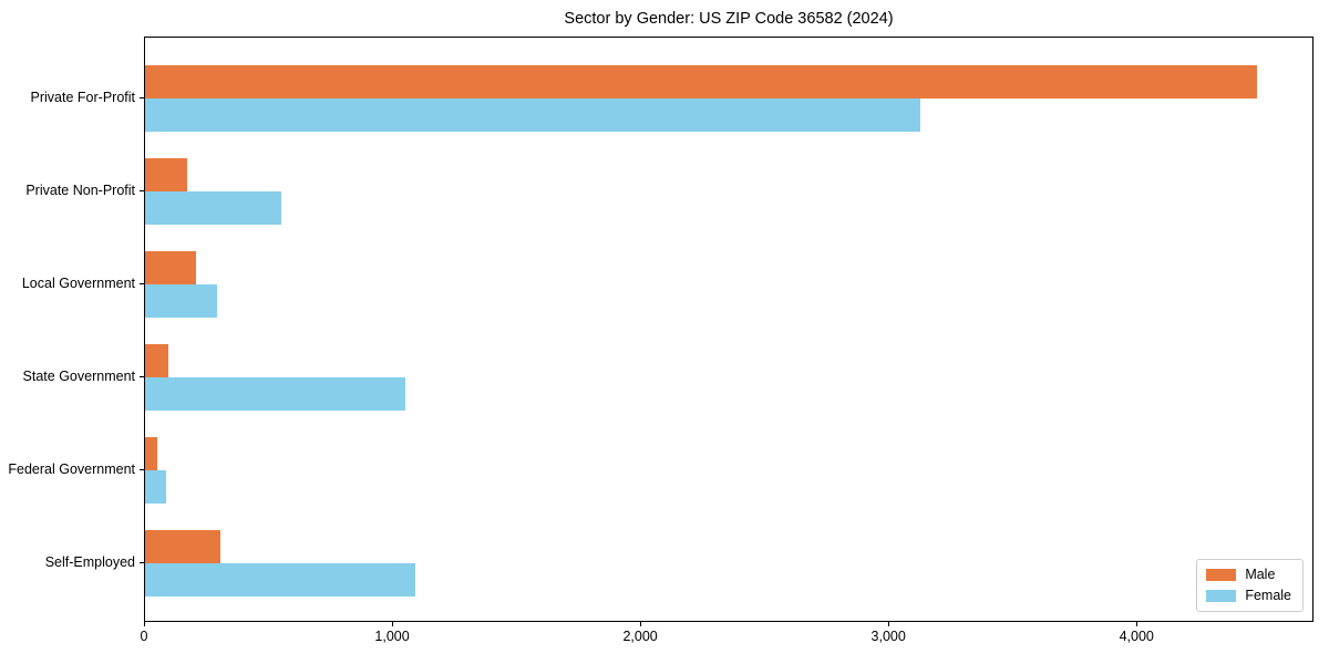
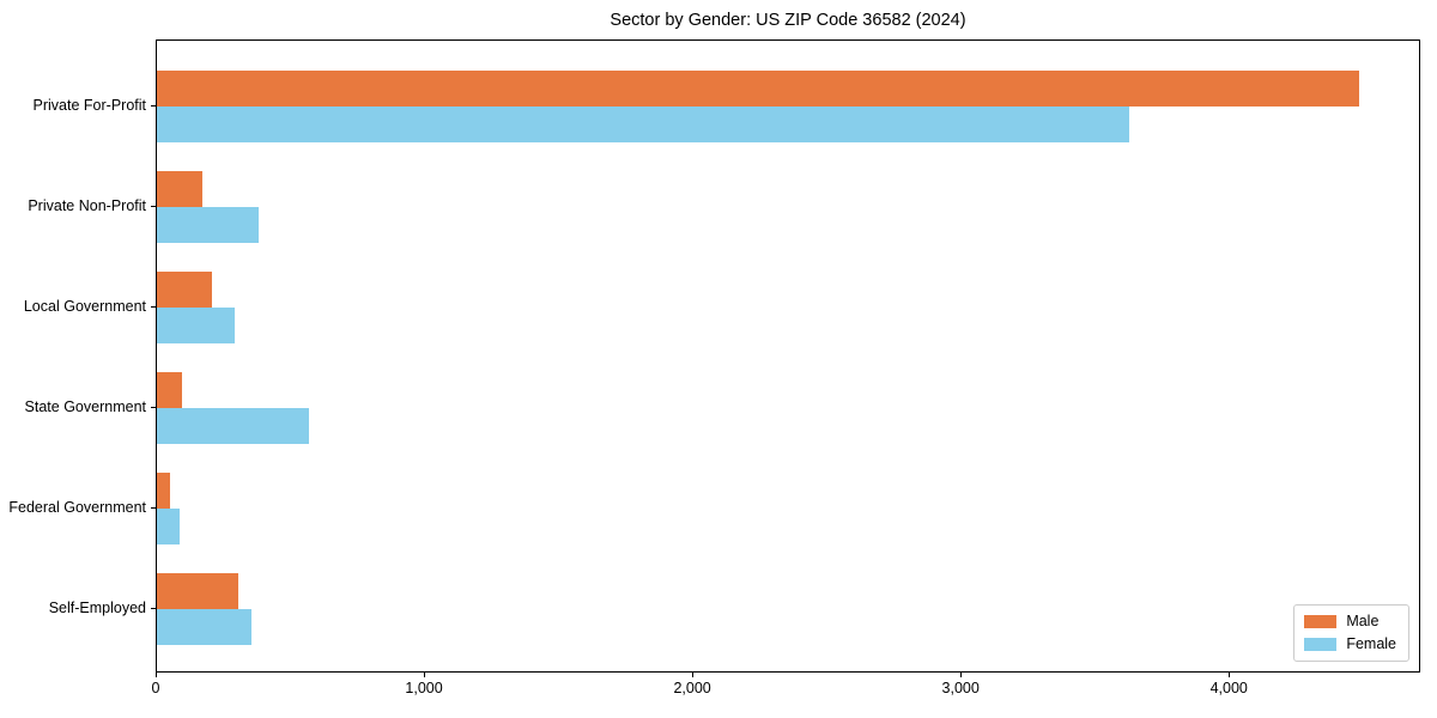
Female/Private For-Profit: 3130 -> 3630
Female/Private Non-Profit: 550 -> 380
Female/State Government: 1050 -> 570
Female/Self-Employed: 1090 -> 360
